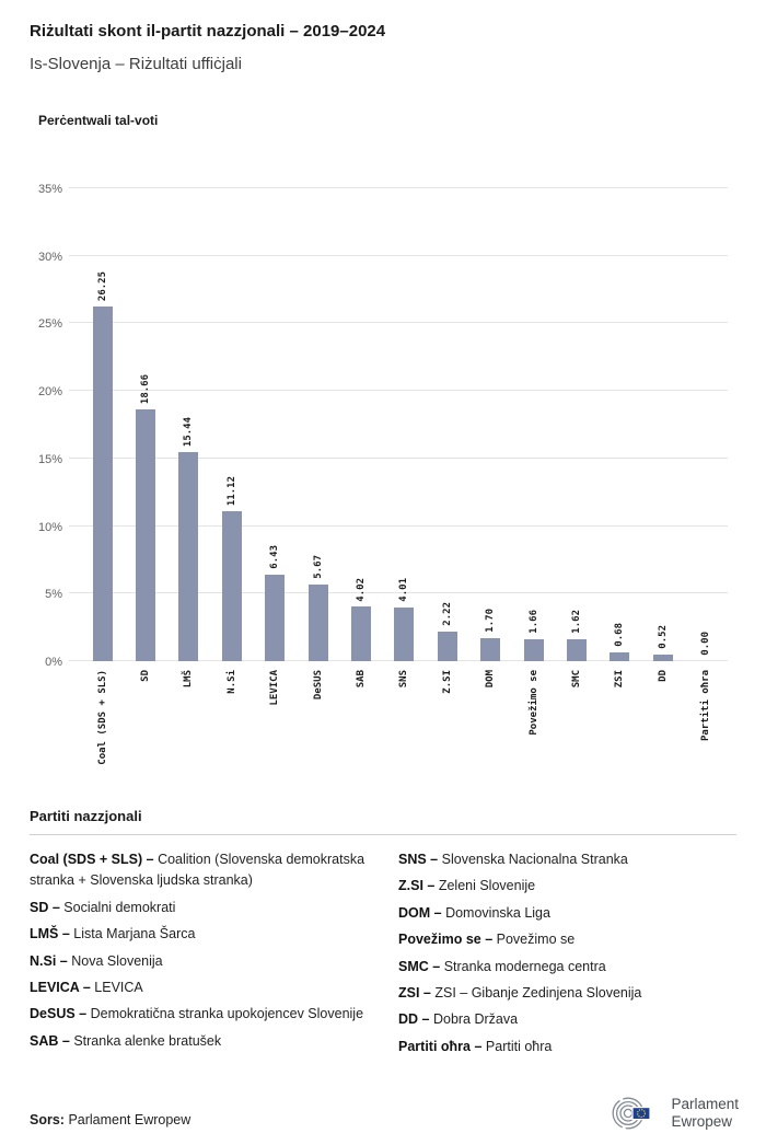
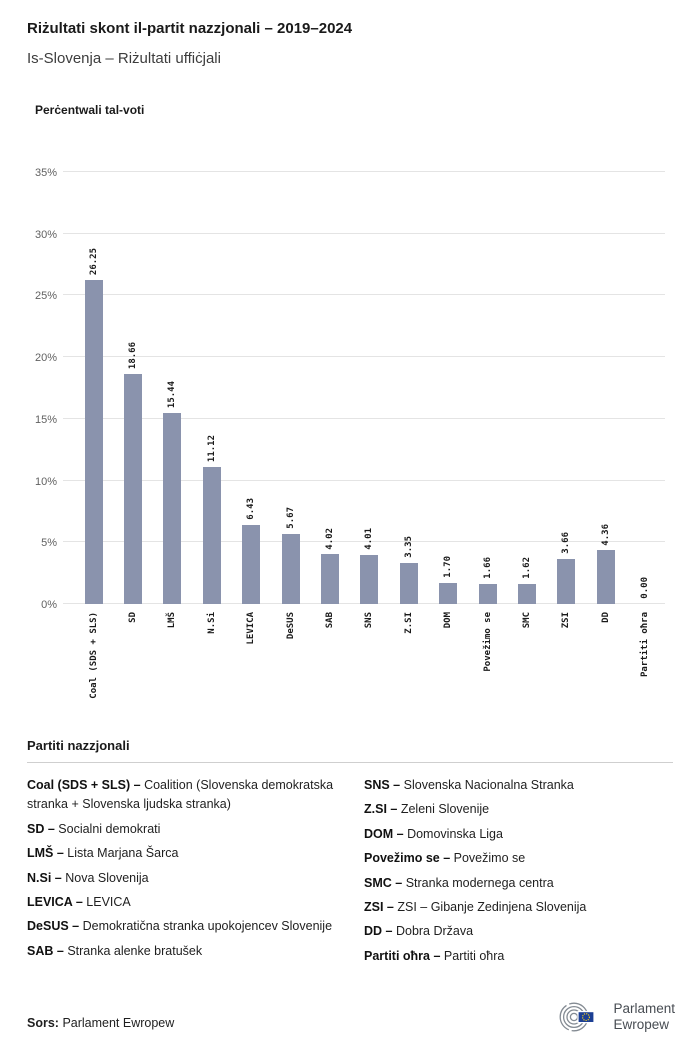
Z.SI: 2.22 -> 3.35
ZSI: 0.68 -> 3.66
DD: 0.52 -> 4.36
